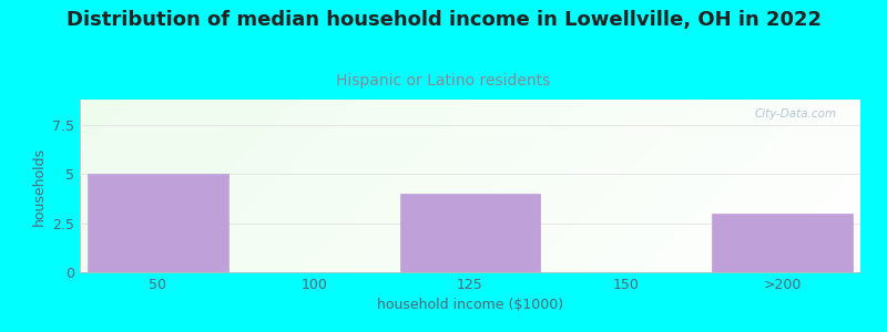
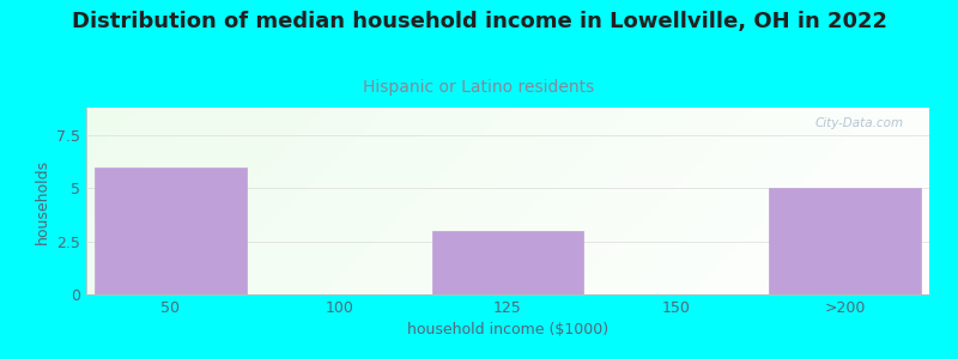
50: 5 -> 6
125: 4 -> 3
>200: 3 -> 5
